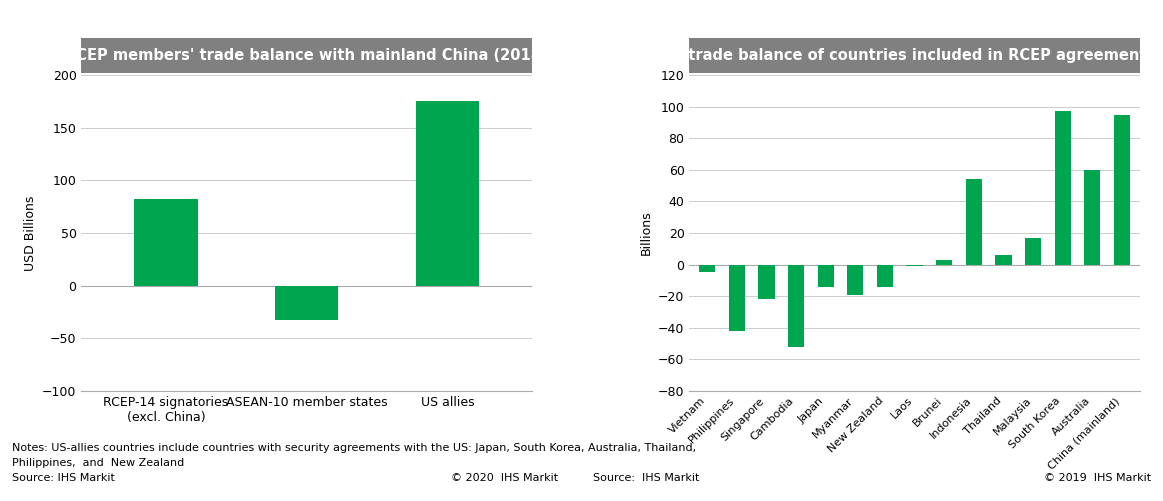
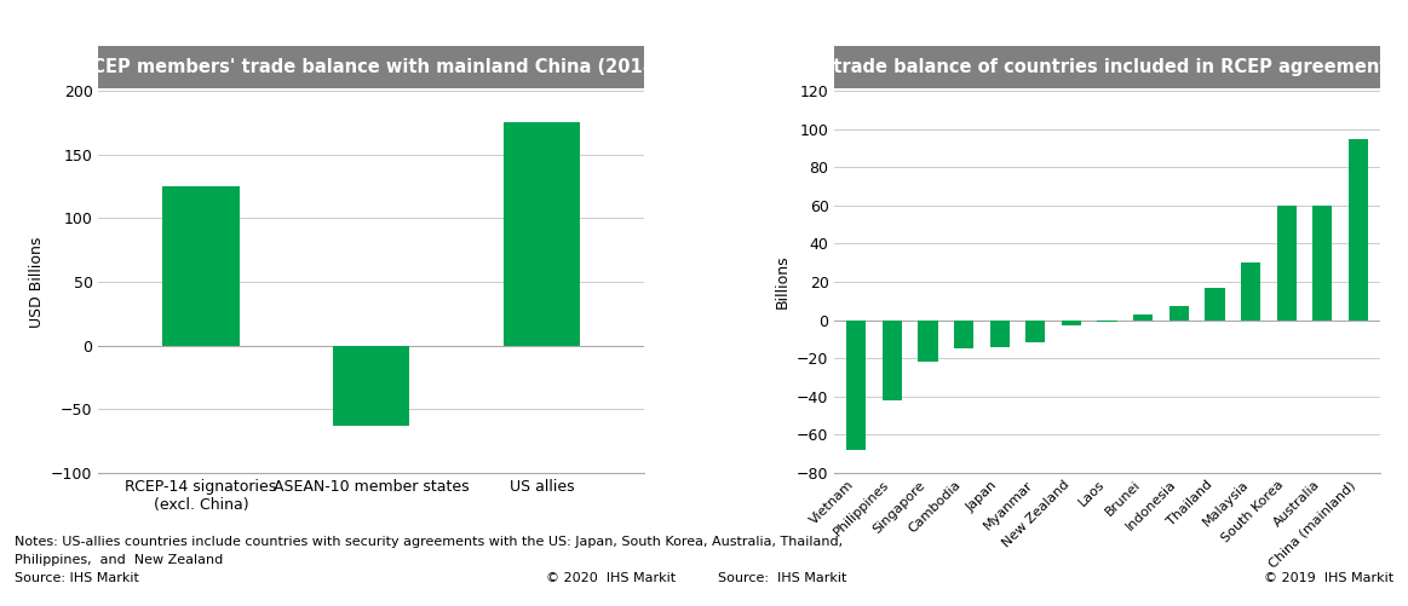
RCEP-14 signatories (excl. China): 82 -> 125
ASEAN-10 member states: -33 -> -63
Vietnam: -5 -> -68
Cambodia: -52 -> -15
Myanmar: -19 -> -12
New Zealand: -14 -> -3
Indonesia: 54 -> 7
Thailand: 6 -> 17
Malaysia: 17 -> 30
South Korea: 97 -> 60
